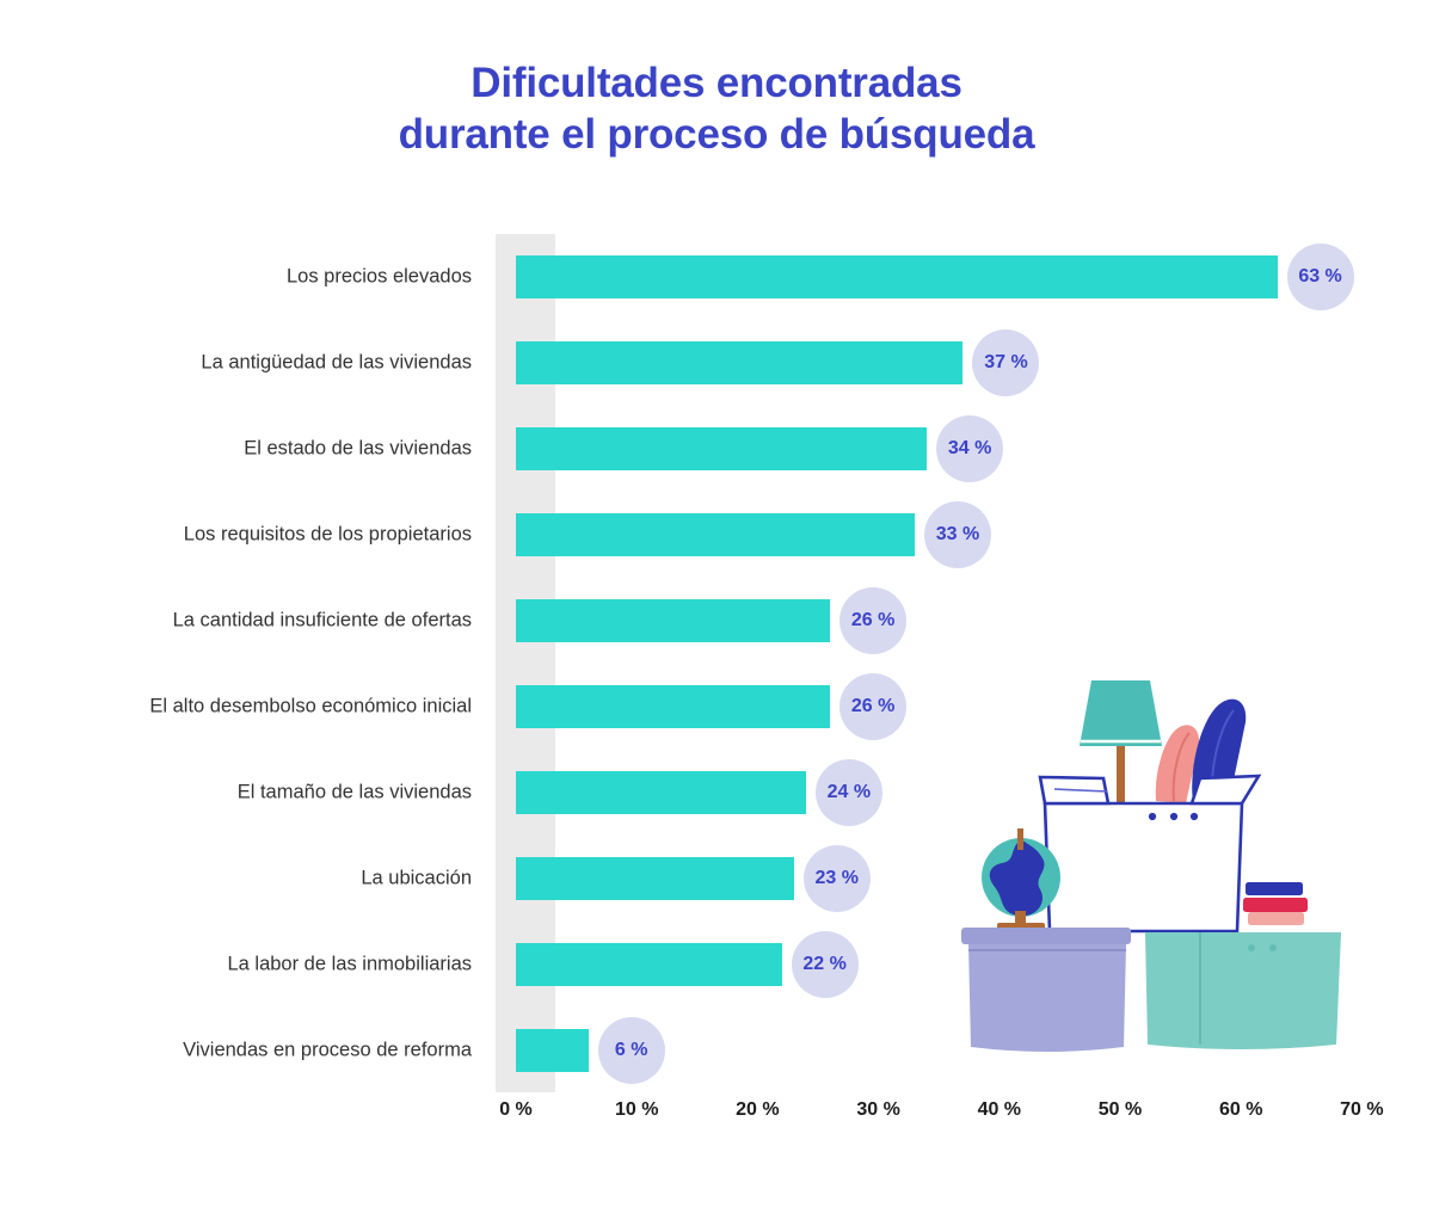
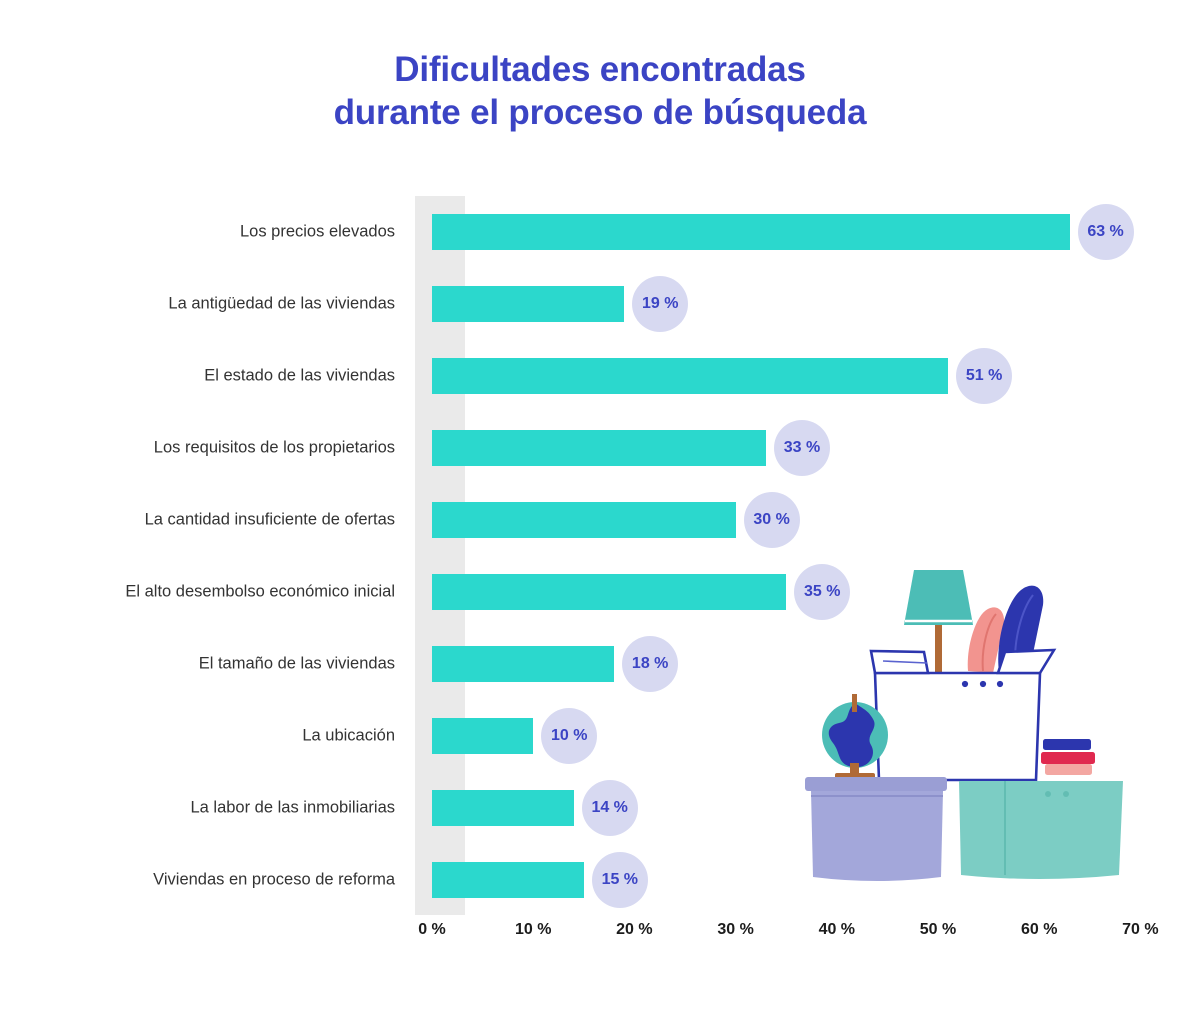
La antigüedad de las viviendas: 37 -> 19
El estado de las viviendas: 34 -> 51
La cantidad insuficiente de ofertas: 26 -> 30
El alto desembolso económico inicial: 26 -> 35
El tamaño de las viviendas: 24 -> 18
La ubicación: 23 -> 10
La labor de las inmobiliarias: 22 -> 14
Viviendas en proceso de reforma: 6 -> 15
